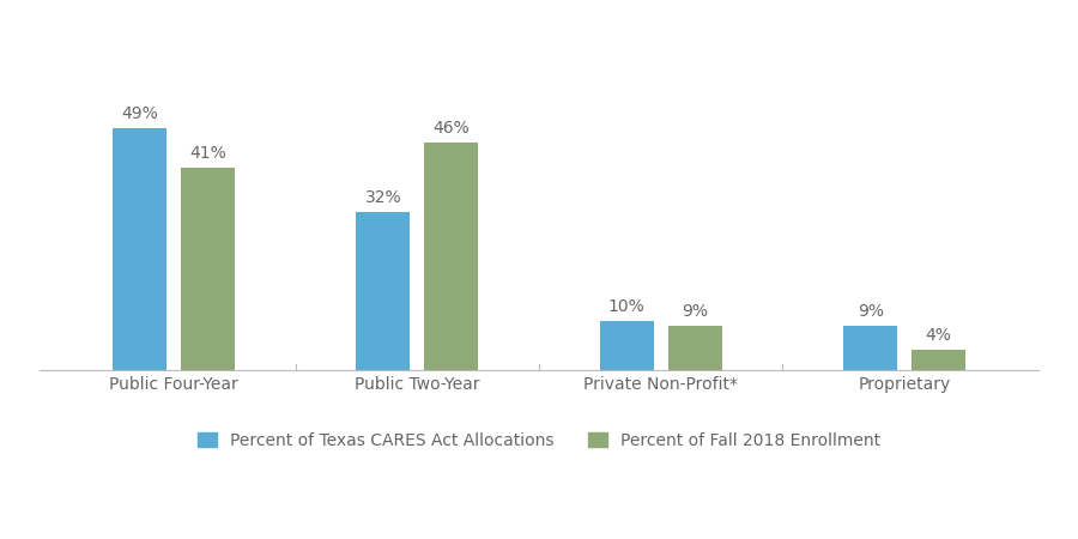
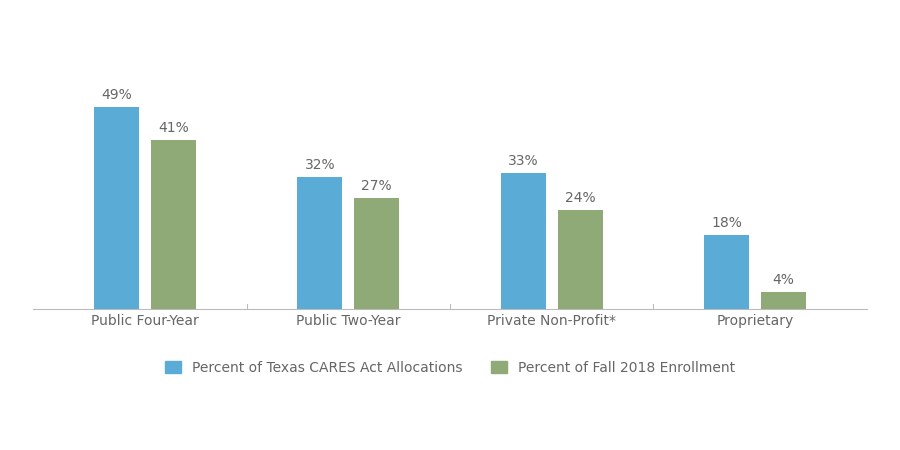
Percent of Fall 2018 Enrollment/Public Two-Year: 46% -> 27%
Percent of Texas CARES Act Allocations/Private Non-Profit*: 10% -> 33%
Percent of Fall 2018 Enrollment/Private Non-Profit*: 9% -> 24%
Percent of Texas CARES Act Allocations/Proprietary: 9% -> 18%
